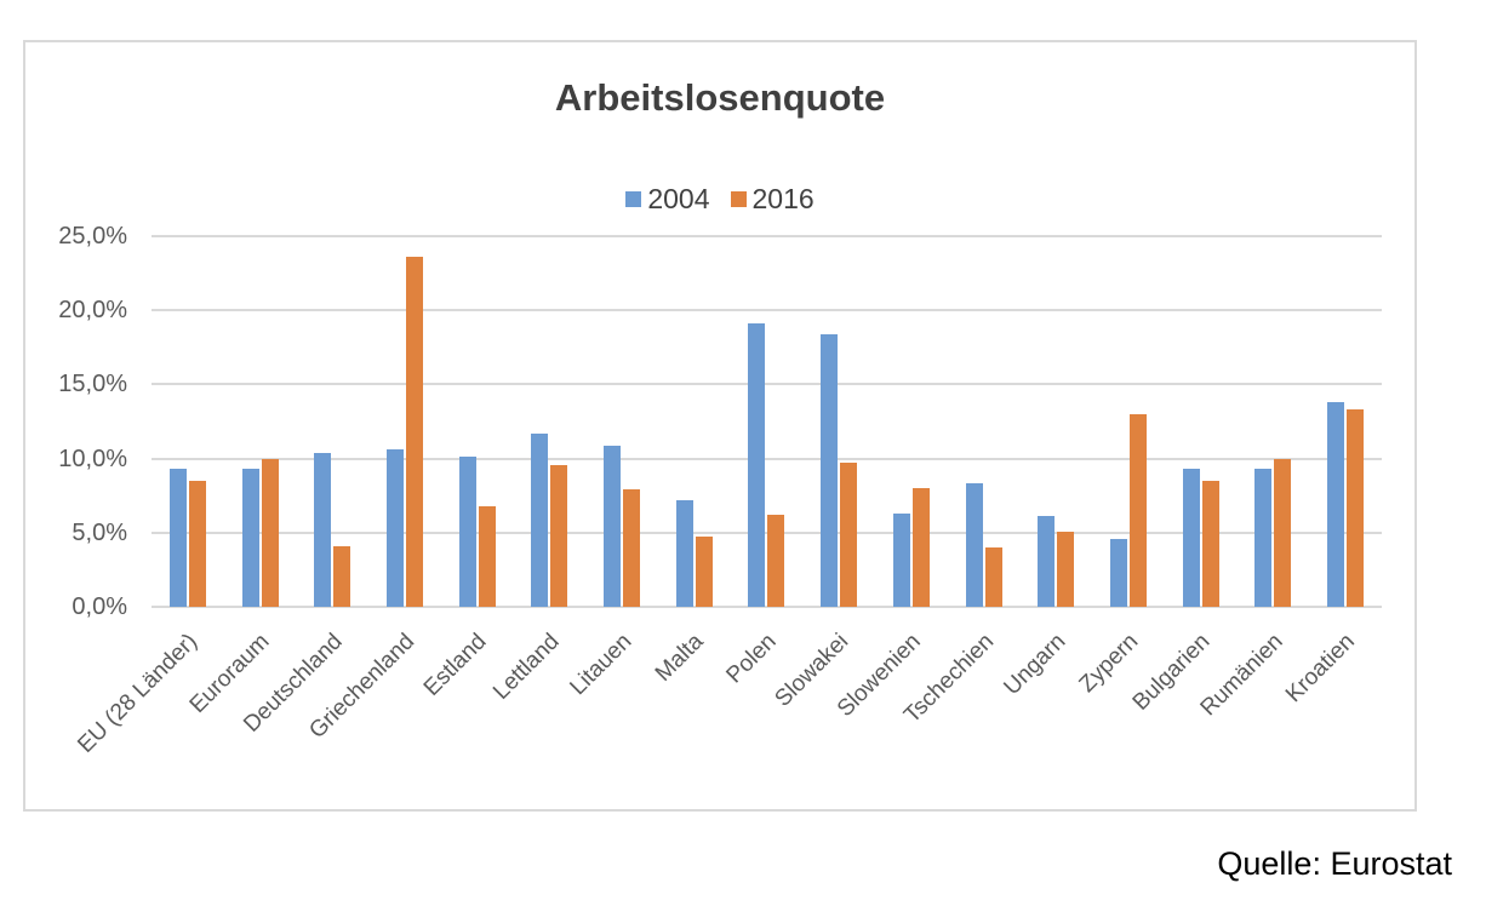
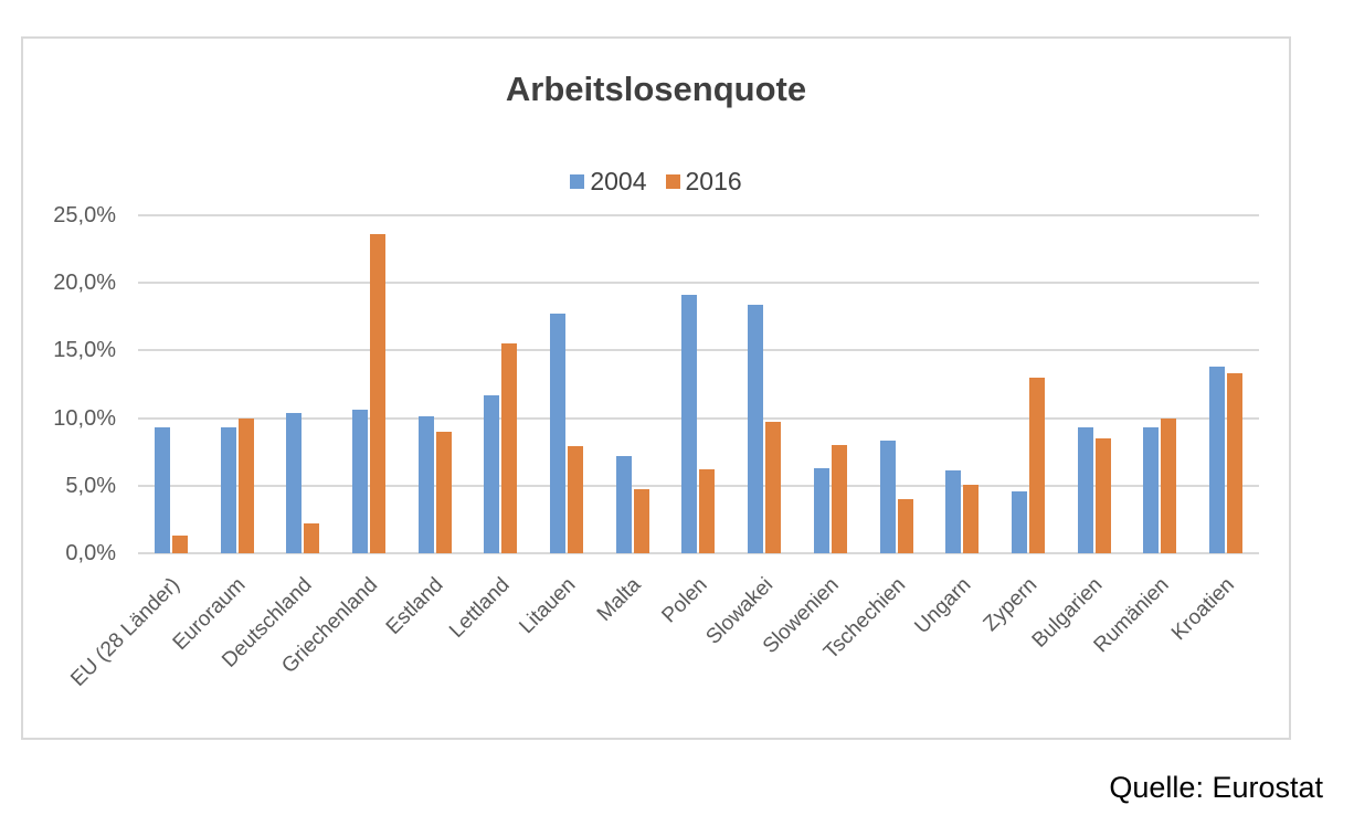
2016/EU (28 Länder): 8,5% -> 1,3%
2016/Deutschland: 4,1% -> 2,2%
2016/Estland: 6,8% -> 9,0%
2016/Lettland: 9,6% -> 15,5%
2004/Litauen: 10,9% -> 17,7%
